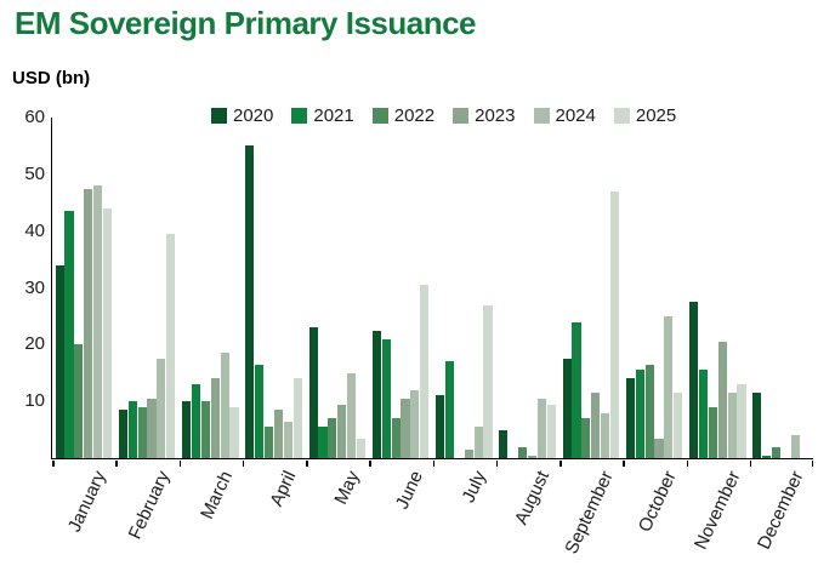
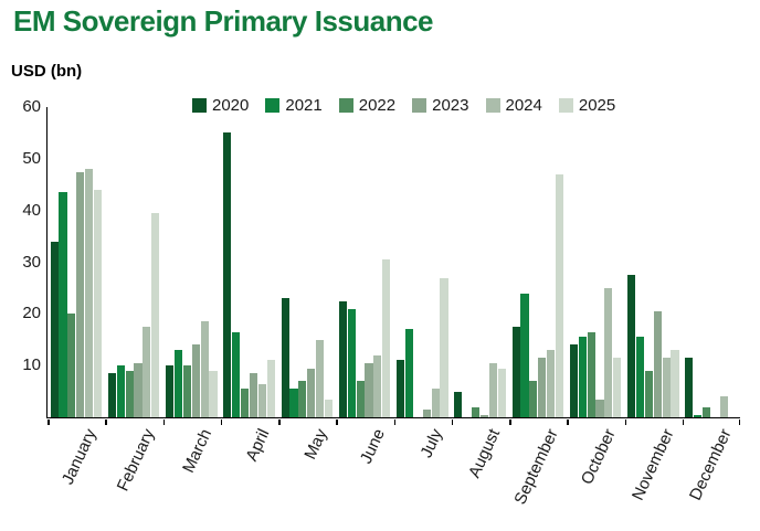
2025/April: 14 -> 11
2024/September: 8 -> 13
